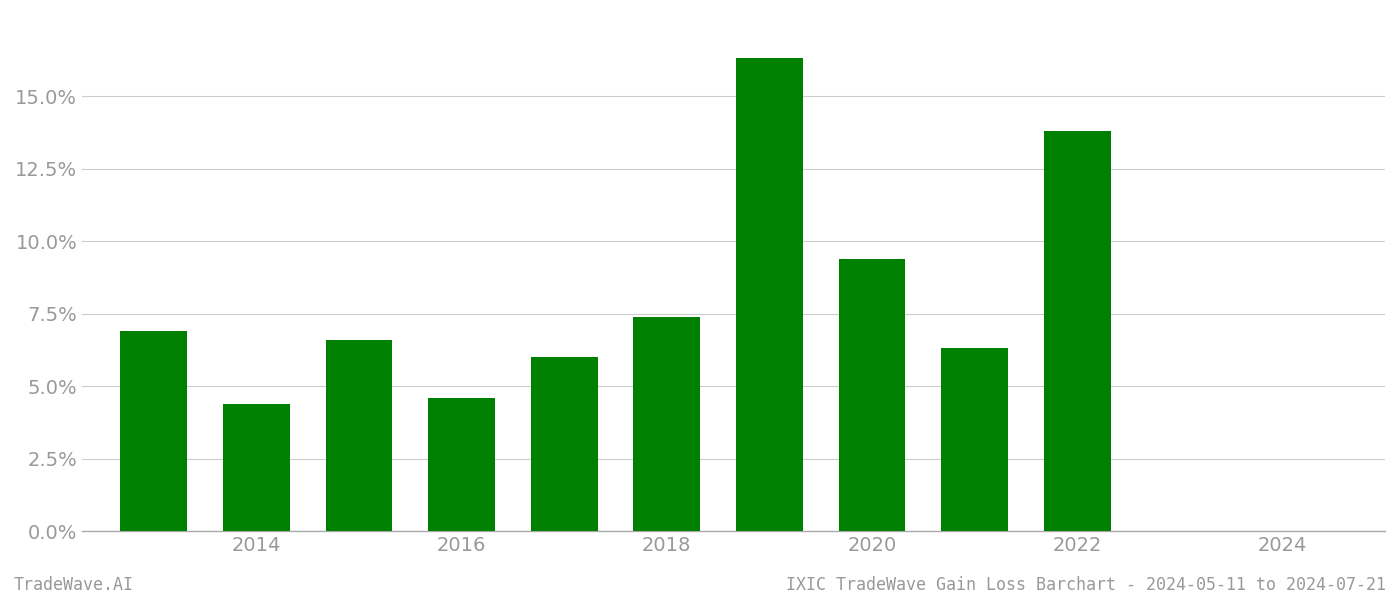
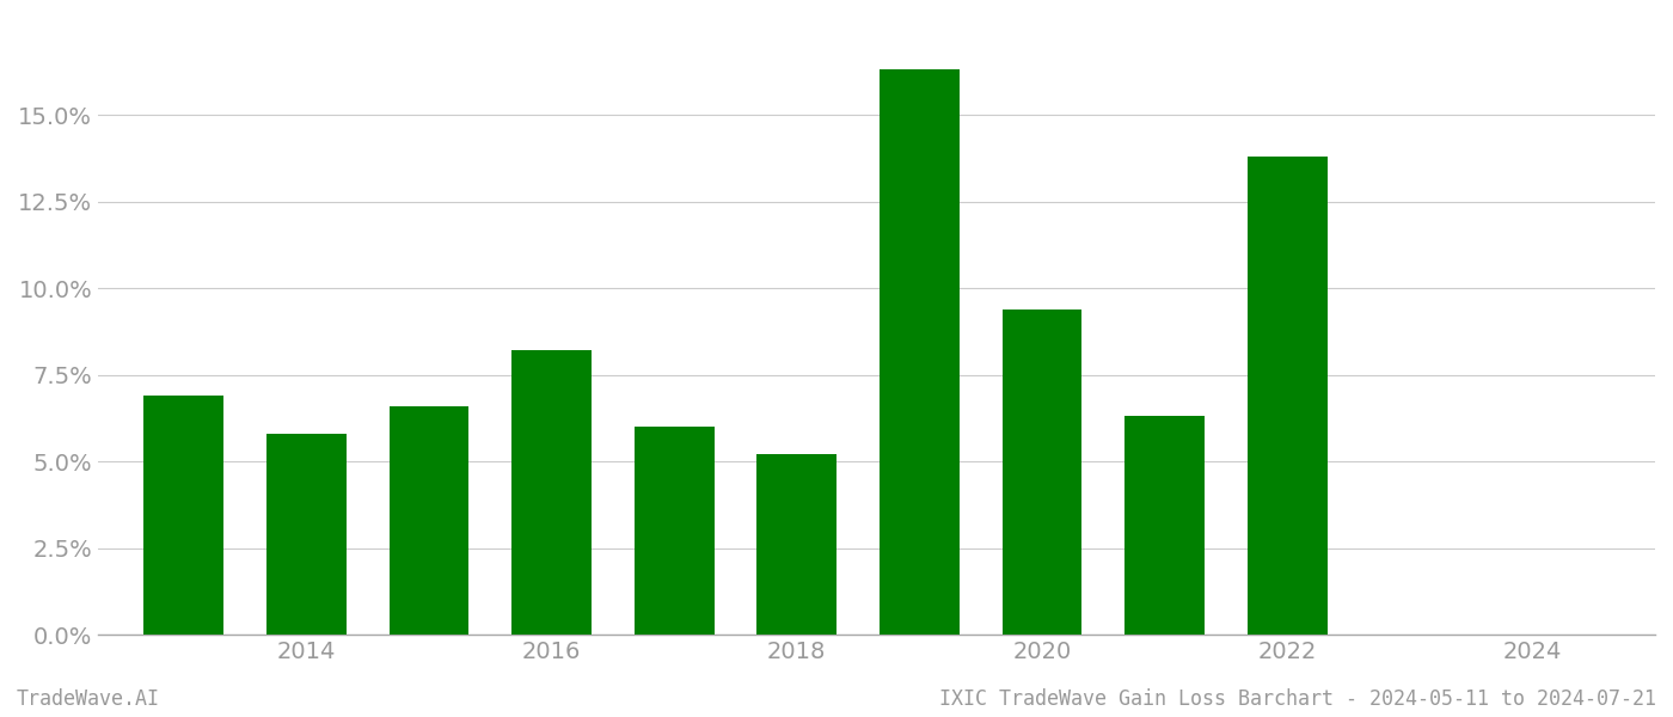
2014: 4.4% -> 5.8%
2016: 4.6% -> 8.2%
2018: 7.4% -> 5.2%
